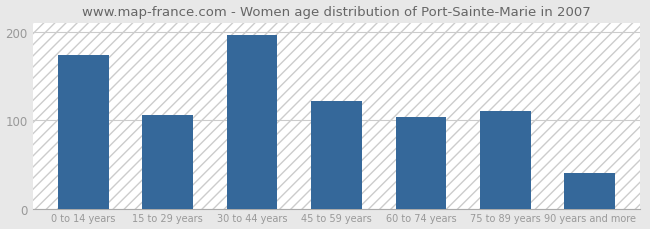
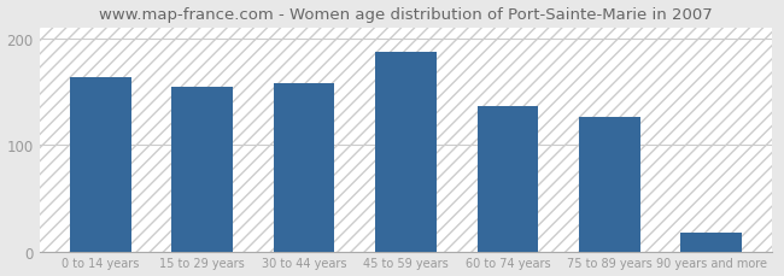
0 to 14 years: 174 -> 163
15 to 29 years: 106 -> 155
30 to 44 years: 196 -> 158
45 to 59 years: 122 -> 187
60 to 74 years: 104 -> 136
75 to 89 years: 110 -> 126
90 years and more: 40 -> 18
